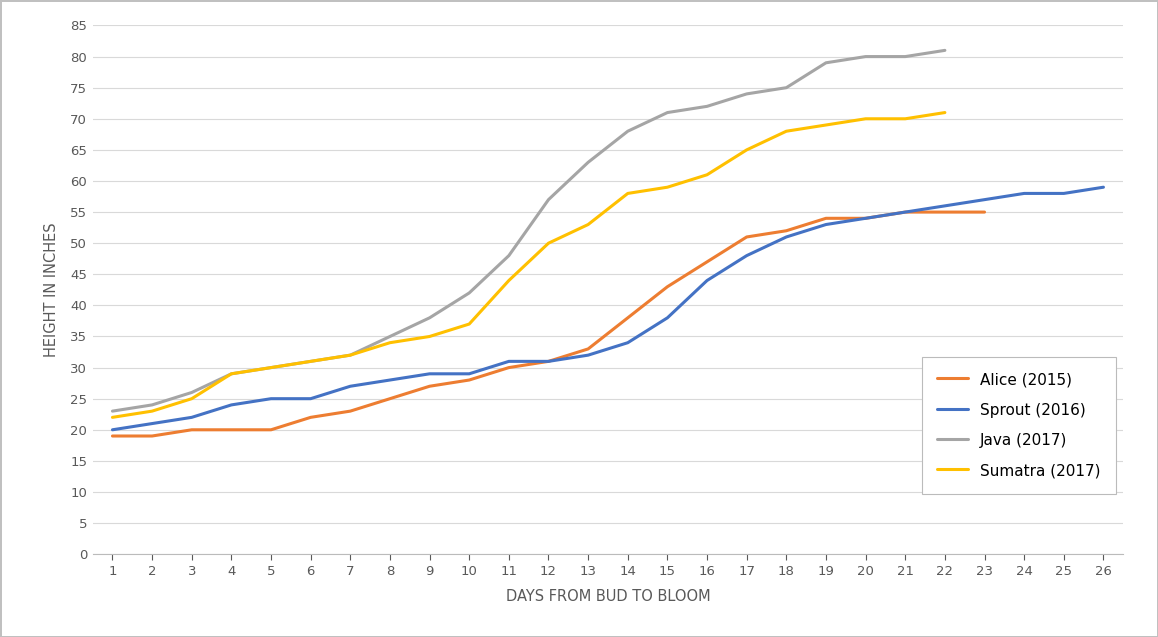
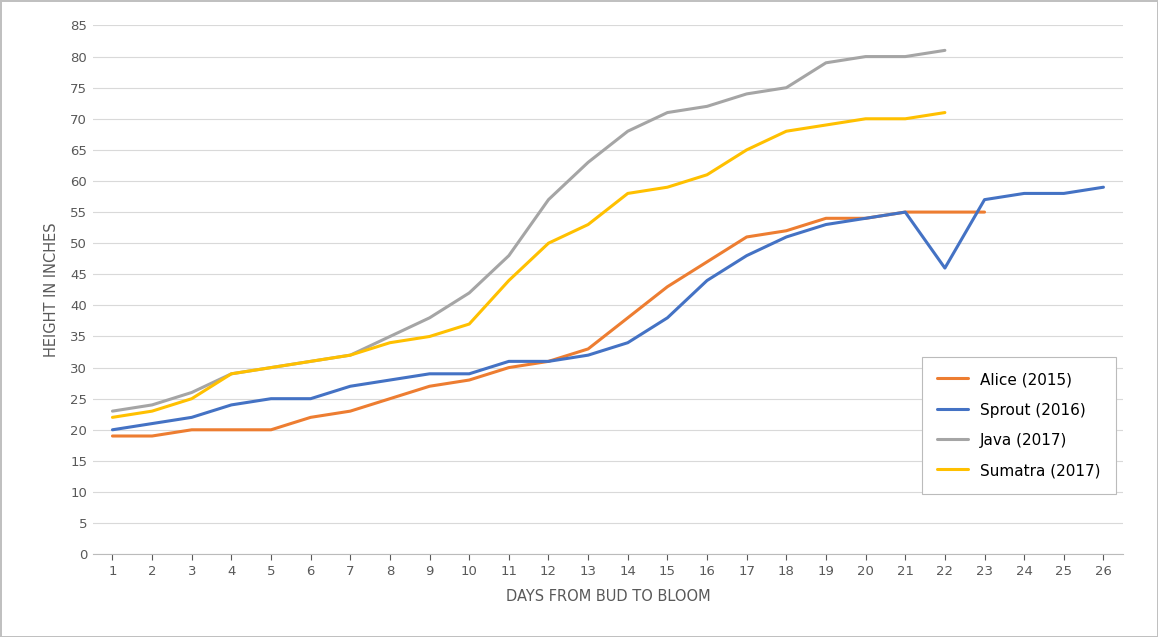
Sprout (2016)/22: 56 -> 46
